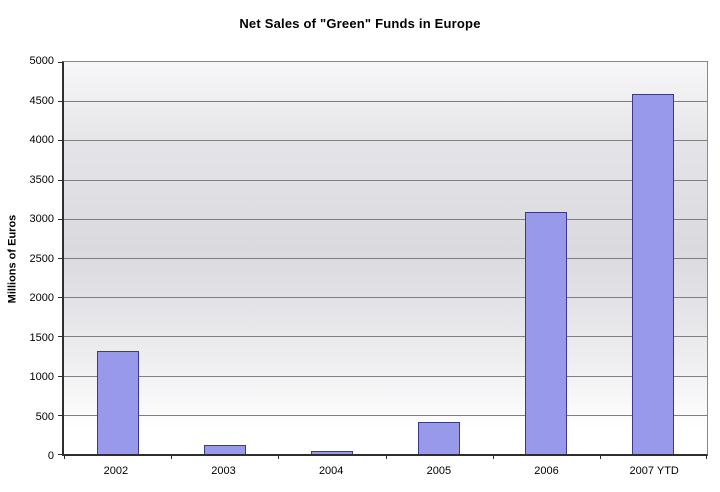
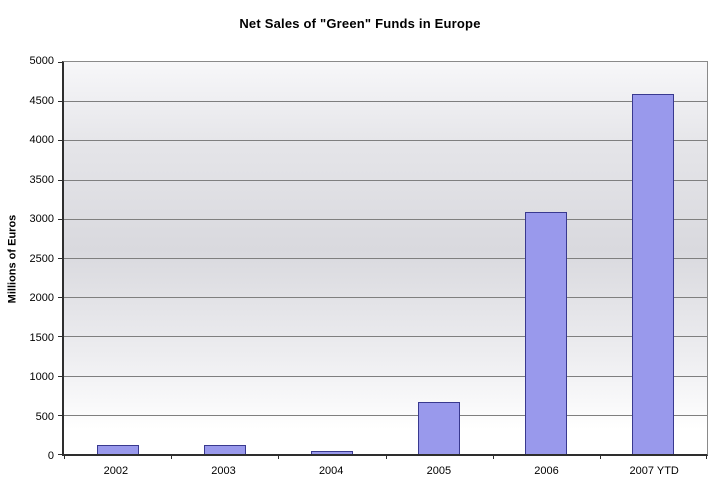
2002: 1300 -> 100
2005: 400 -> 600
